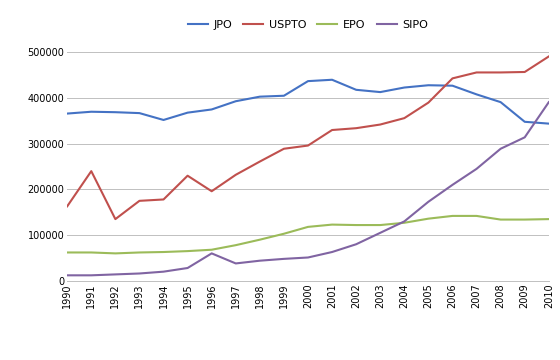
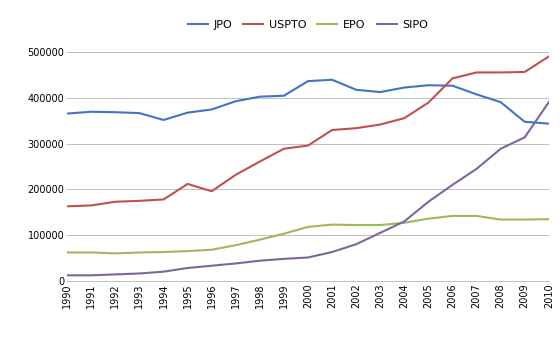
USPTO/1991: 240000 -> 165000
USPTO/1992: 135000 -> 173000
USPTO/1995: 230000 -> 212000
SIPO/1996: 60000 -> 33000
